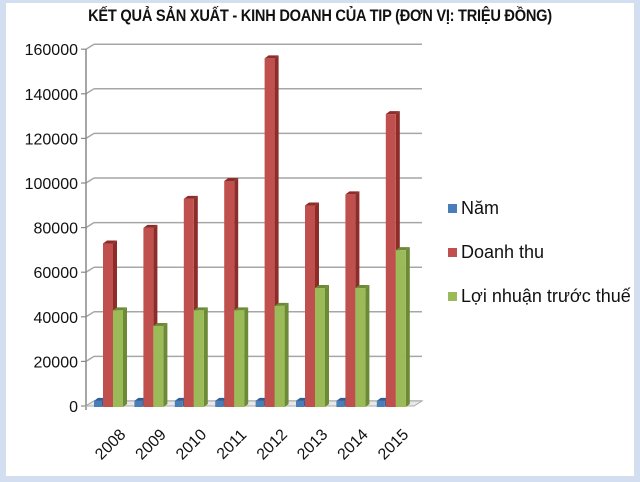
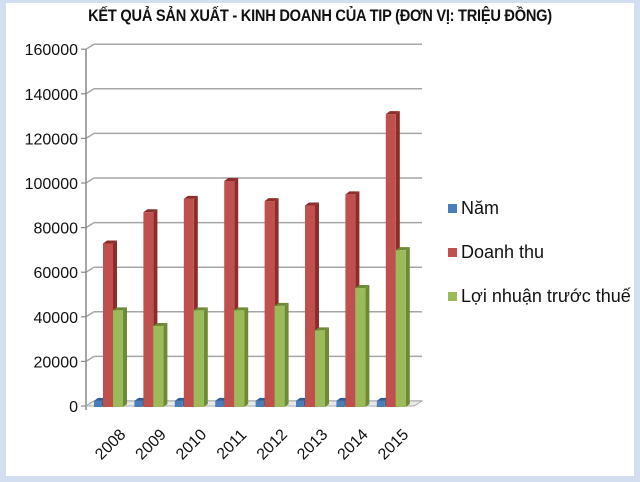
Doanh thu/2009: 79000 -> 86000
Doanh thu/2012: 155000 -> 91000
Lợi nhuận trước thuế/2013: 52000 -> 33000
